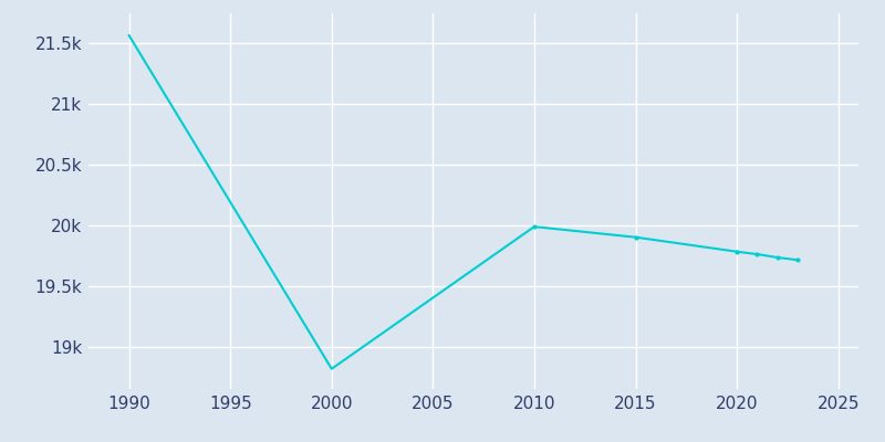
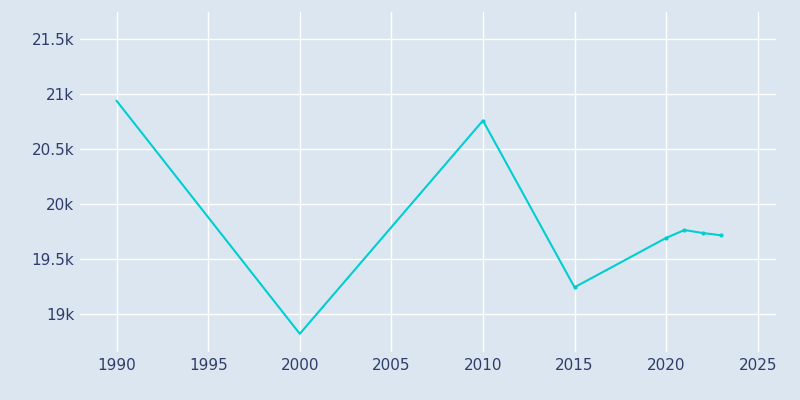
1990: 21.57k -> 20.94k
2010: 19.99k -> 20.76k
2015: 19.90k -> 19.24k
2020: 19.78k -> 19.69k
